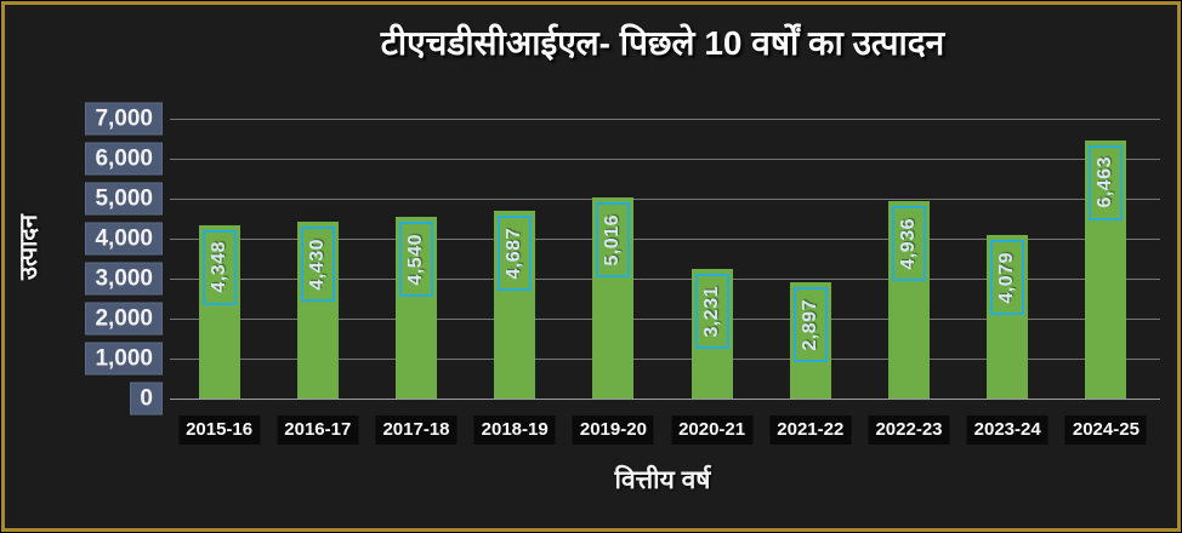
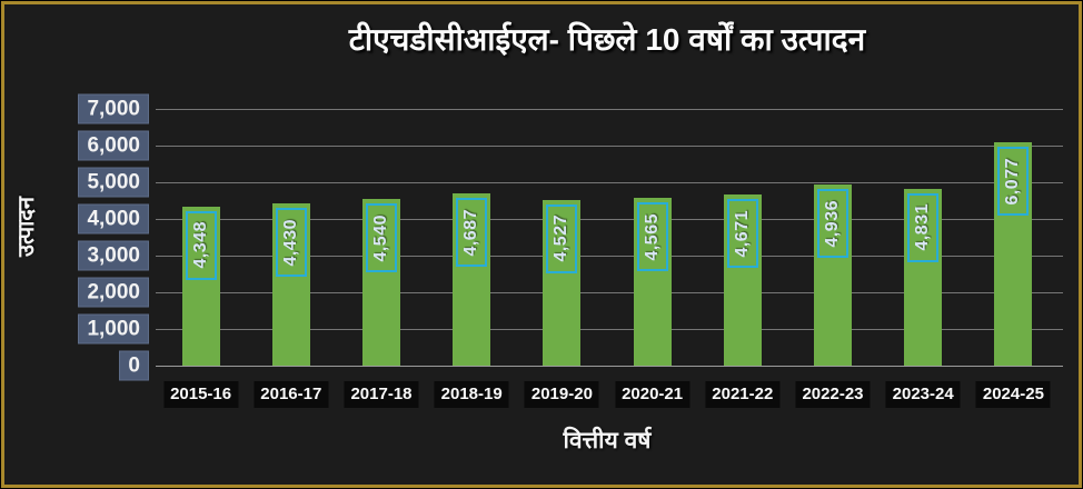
2019-20: 5,016 -> 4,527
2020-21: 3,231 -> 4,565
2021-22: 2,897 -> 4,671
2023-24: 4,079 -> 4,831
2024-25: 6,463 -> 6,077
